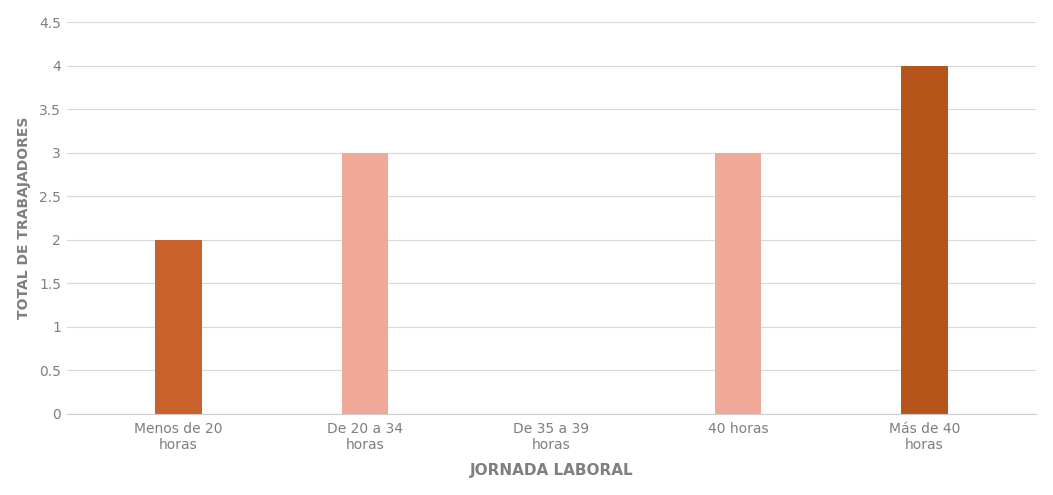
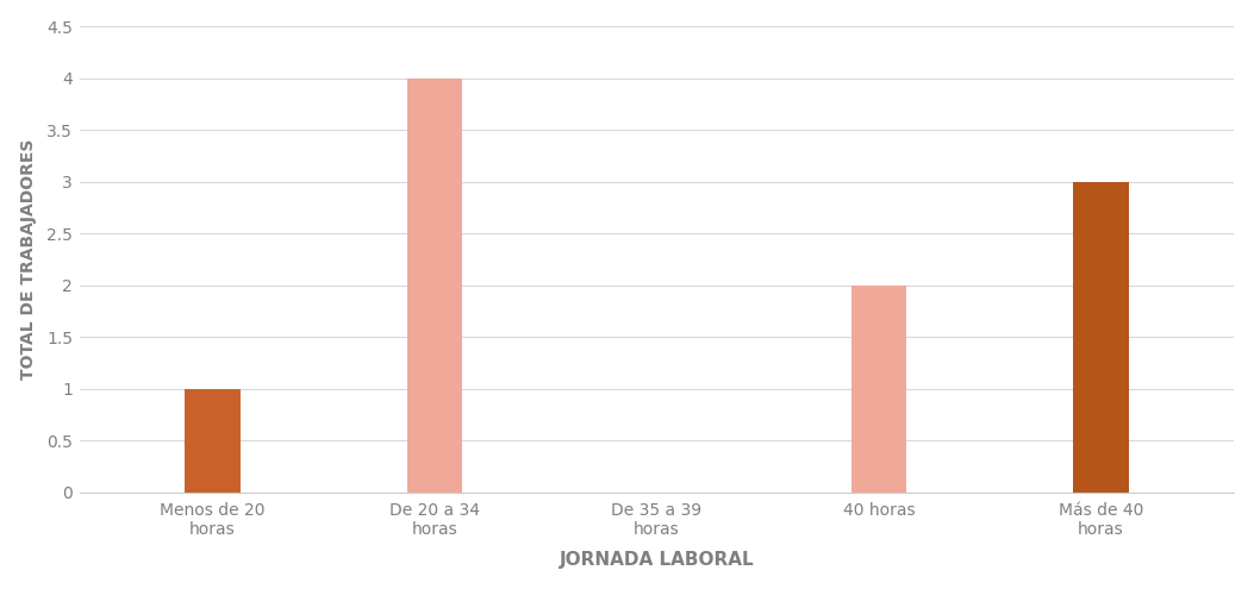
Menos de 20 horas: 2 -> 1
De 20 a 34 horas: 3 -> 4
40 horas: 3 -> 2
Más de 40 horas: 4 -> 3
